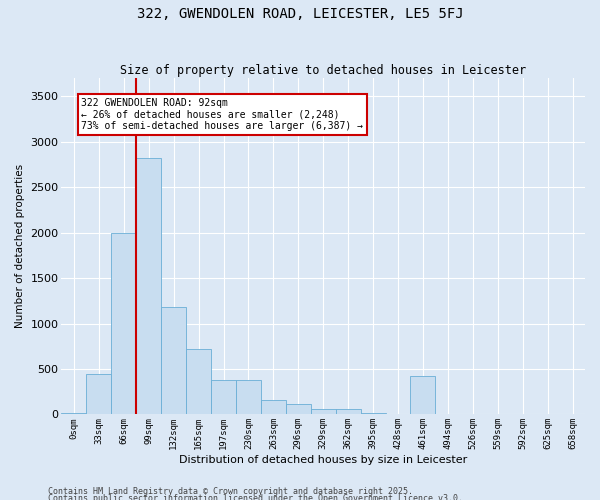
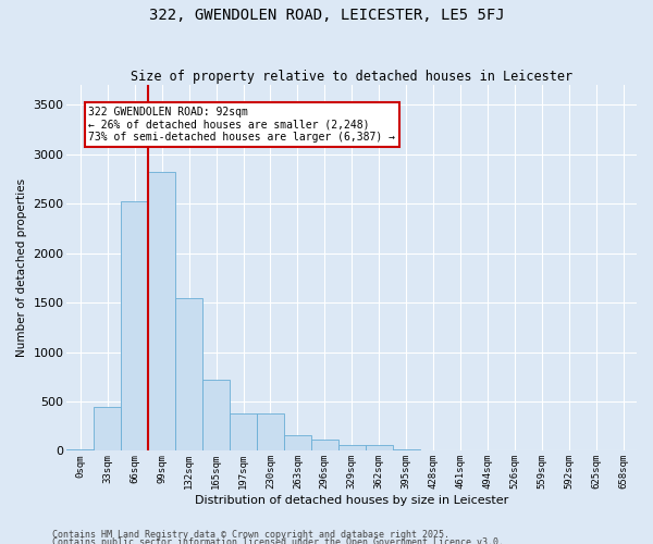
66sqm: 2000 -> 2520
132sqm: 1180 -> 1540
461sqm: 420 -> 0
